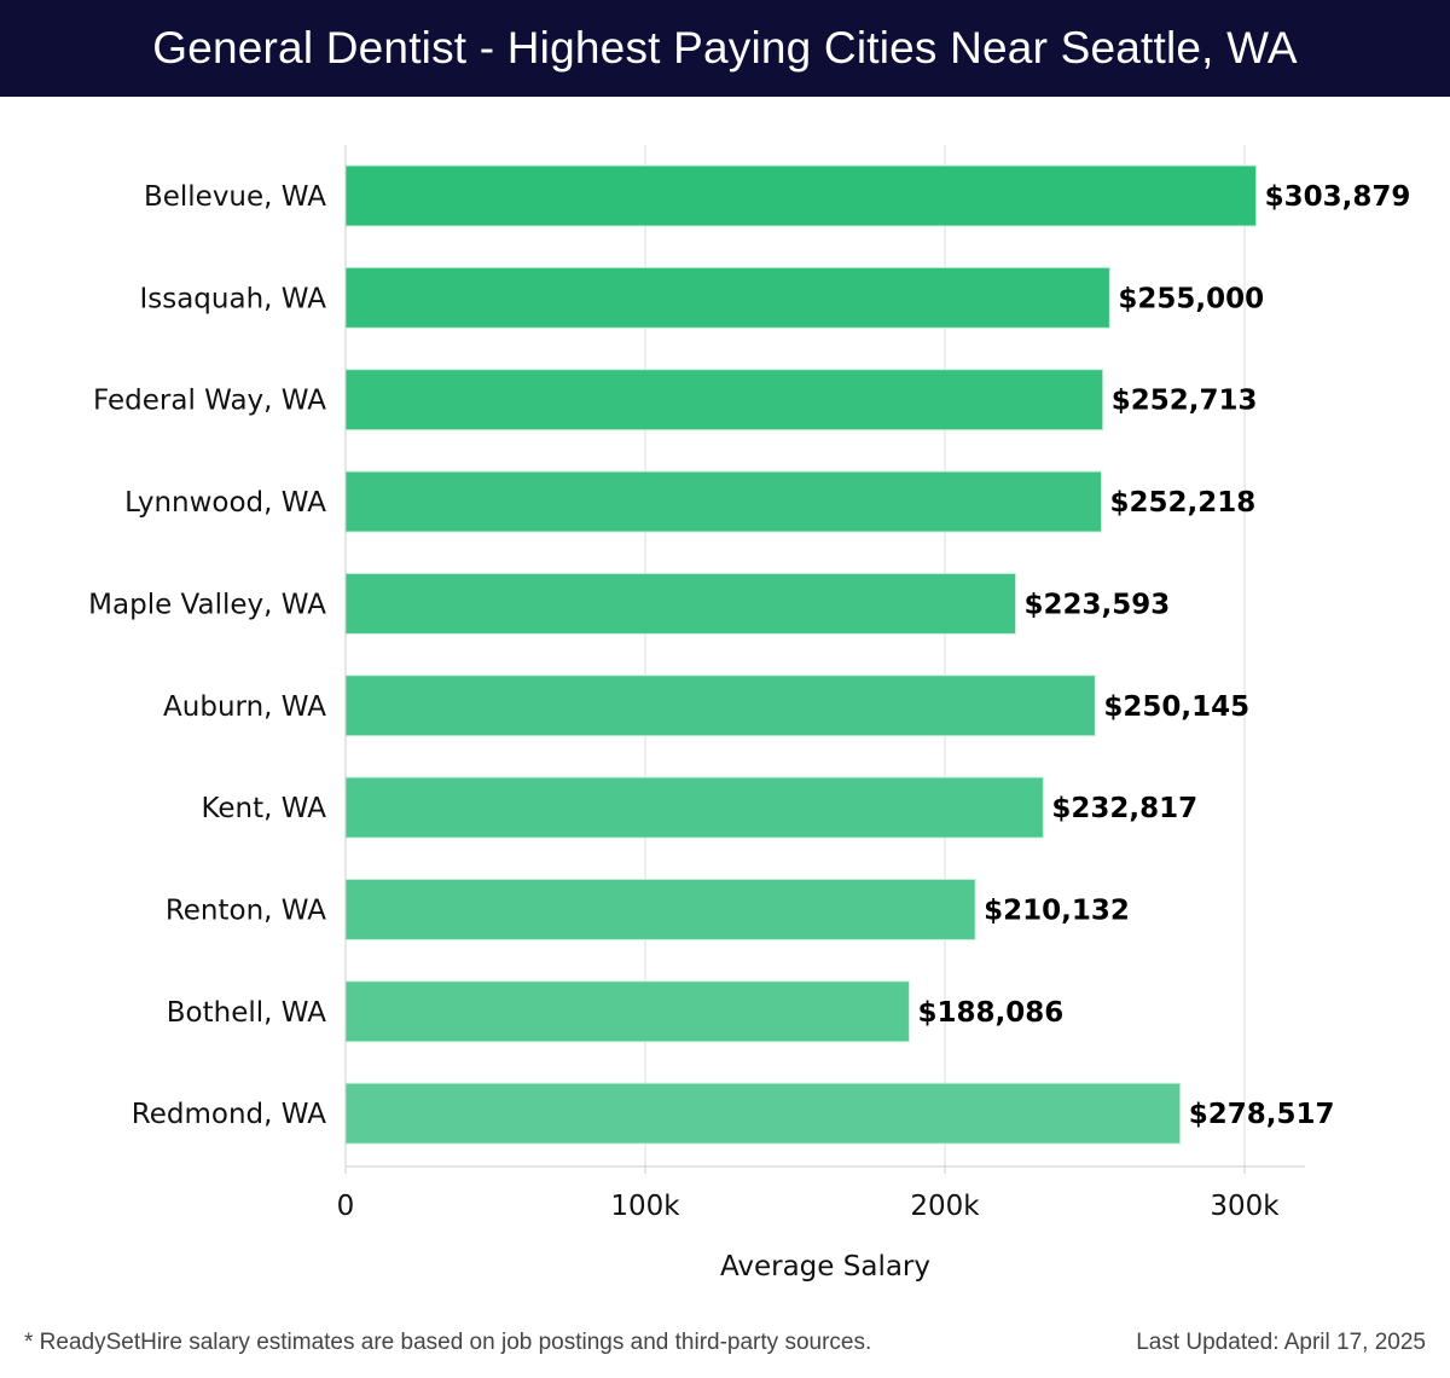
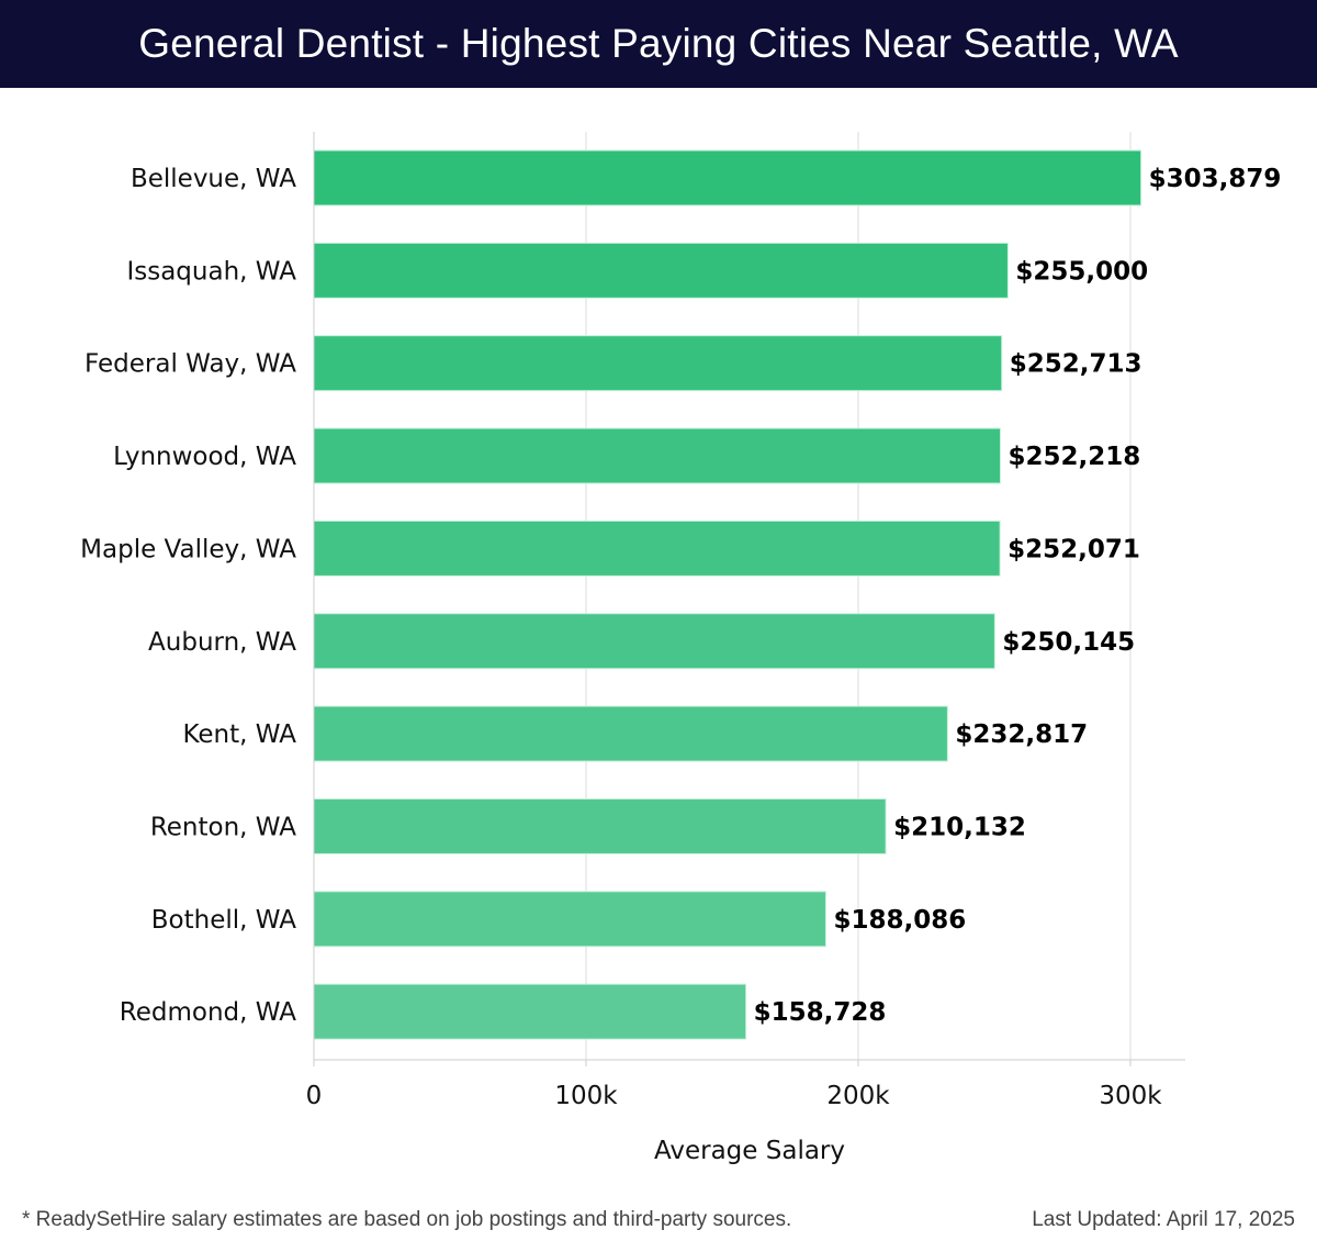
Maple Valley, WA: $223,593 -> $252,071
Redmond, WA: $278,517 -> $158,728
